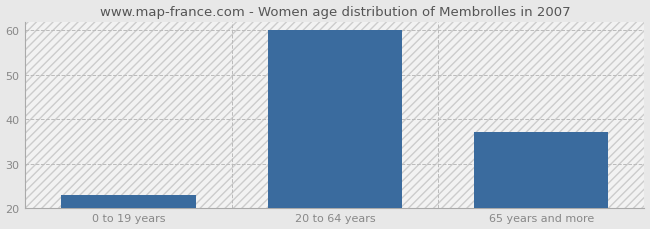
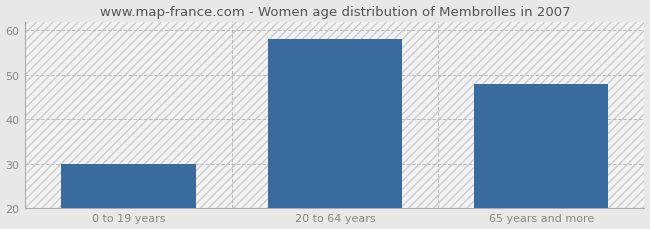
0 to 19 years: 23 -> 30
20 to 64 years: 60 -> 58
65 years and more: 37 -> 48
